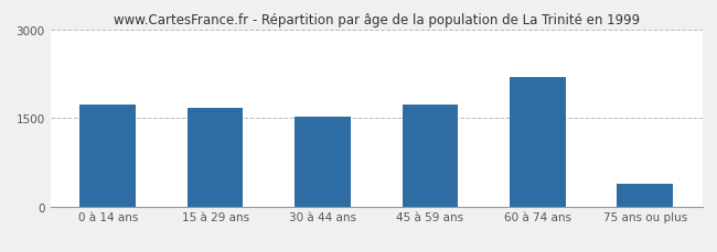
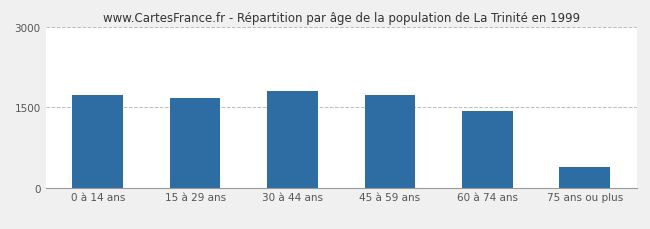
30 à 44 ans: 1520 -> 1800
60 à 74 ans: 2200 -> 1430
